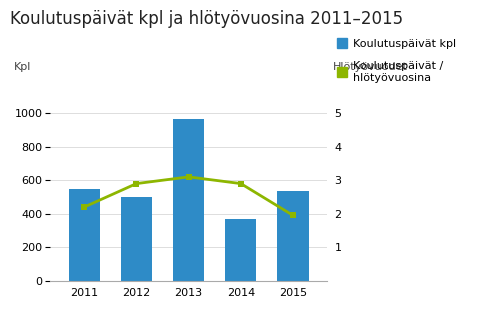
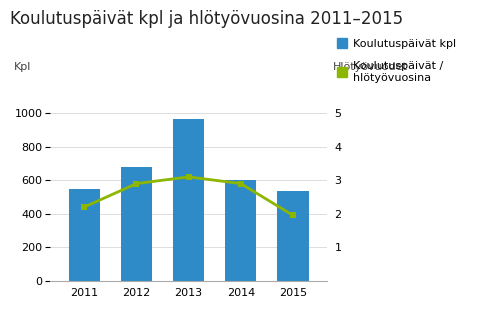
Koulutuspäivät kpl/2012: 500 -> 680
Koulutuspäivät kpl/2014: 370 -> 600
